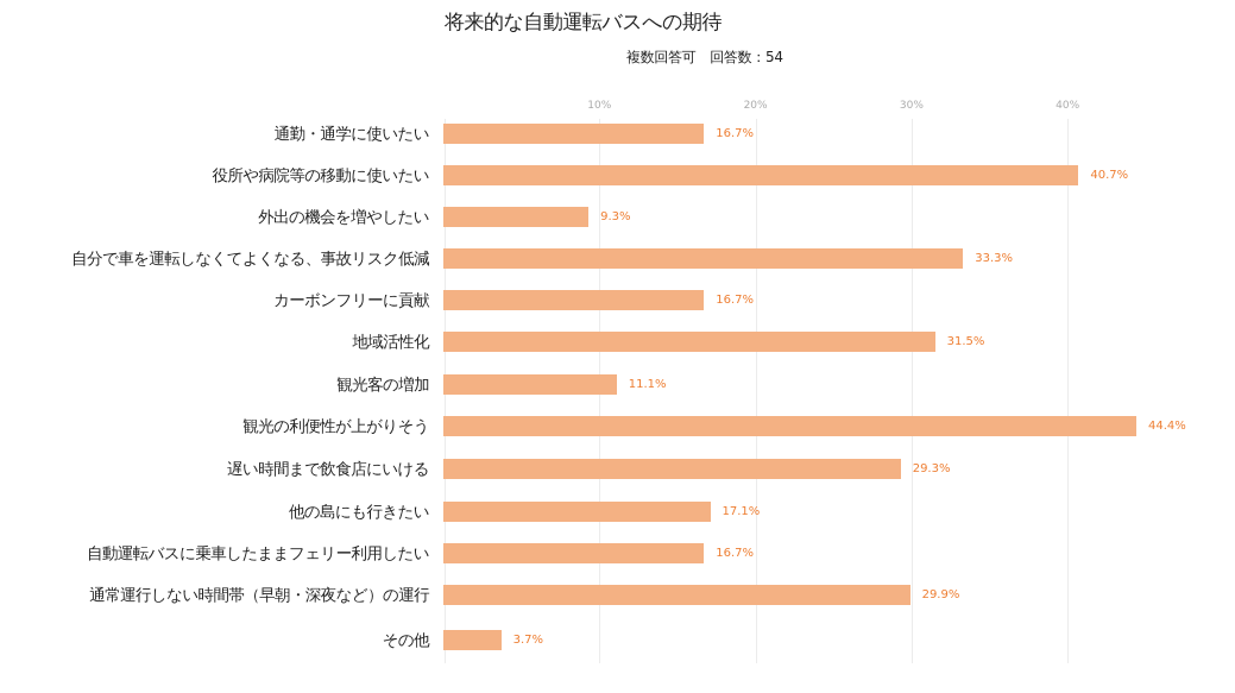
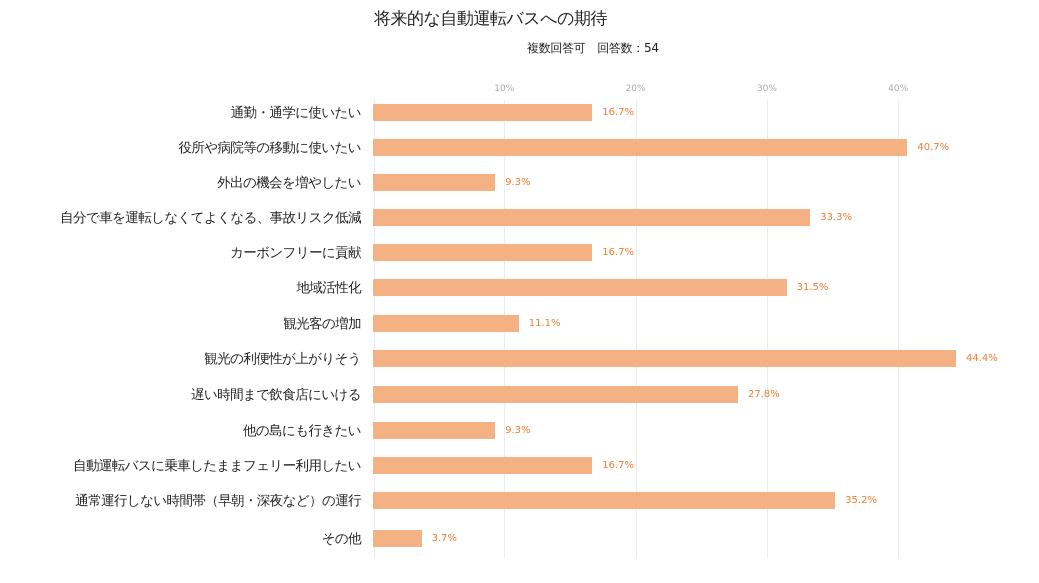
遅い時間まで飲食店にいける: 29.3% -> 27.8%
他の島にも行きたい: 17.1% -> 9.3%
通常運行しない時間帯（早朝・深夜など）の運行: 29.9% -> 35.2%
